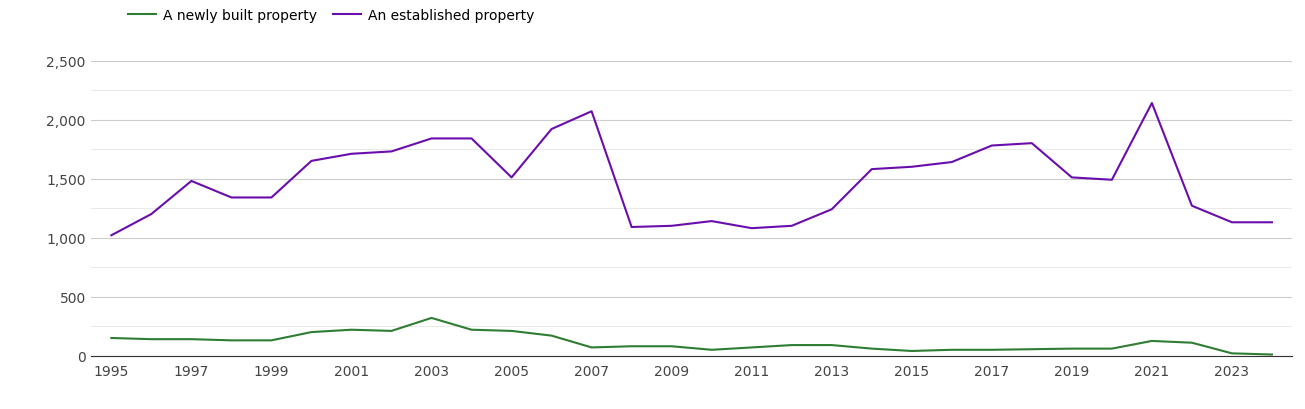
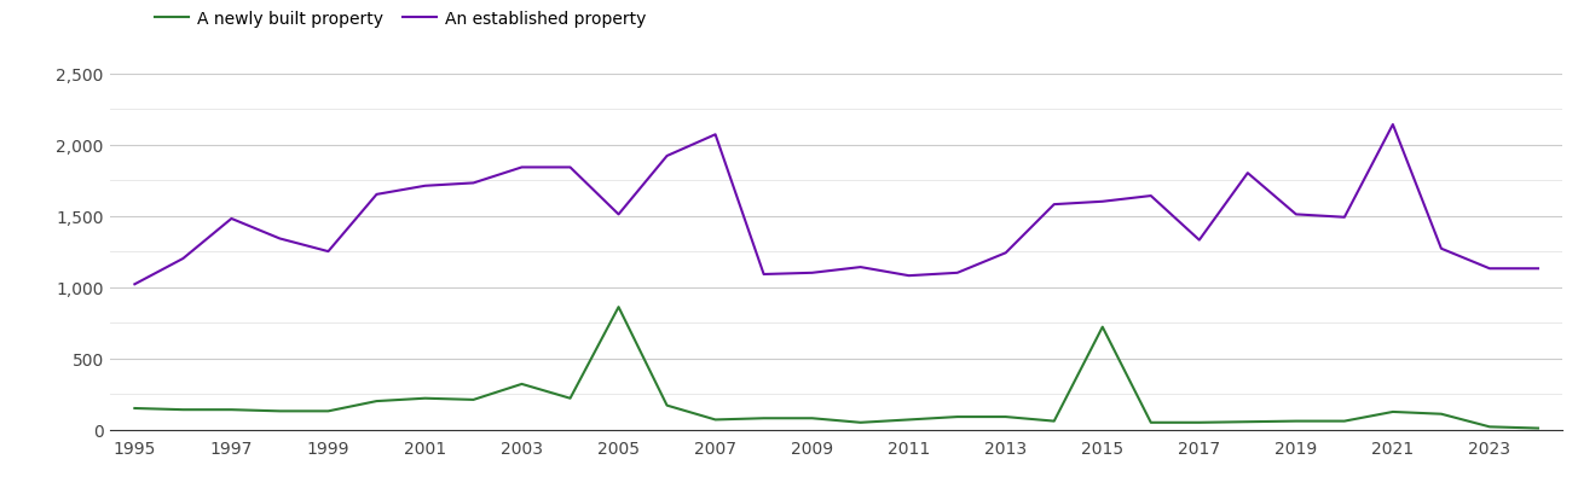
An established property/1999: 1,340 -> 1,250
A newly built property/2005: 210 -> 860
A newly built property/2015: 40 -> 720
An established property/2017: 1,780 -> 1,330
